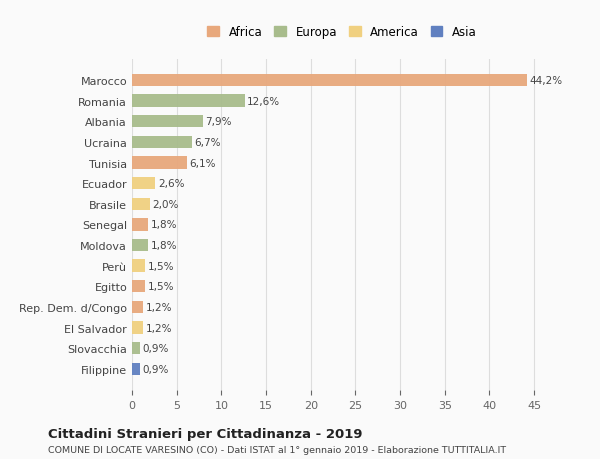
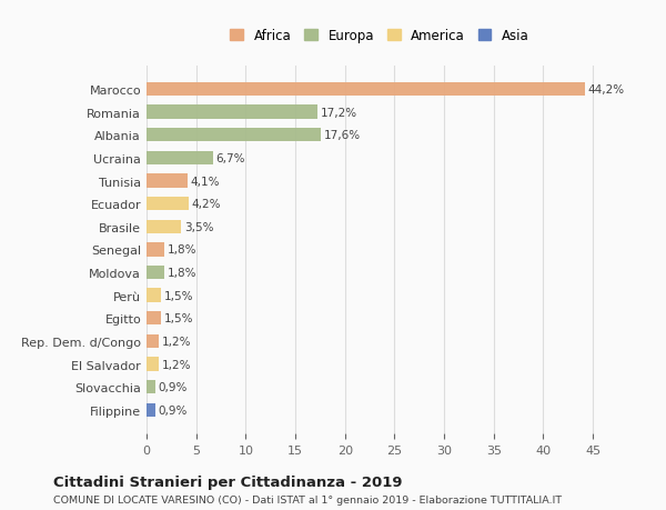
Romania: 12,6% -> 17,2%
Albania: 7,9% -> 17,6%
Tunisia: 6,1% -> 4,1%
Ecuador: 2,6% -> 4,2%
Brasile: 2,0% -> 3,5%
